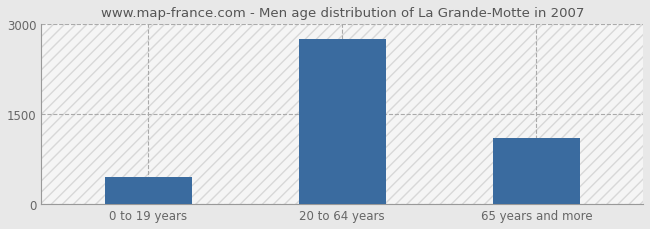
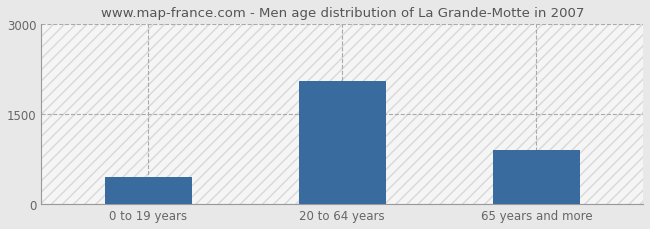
20 to 64 years: 2750 -> 2060
65 years and more: 1100 -> 900
